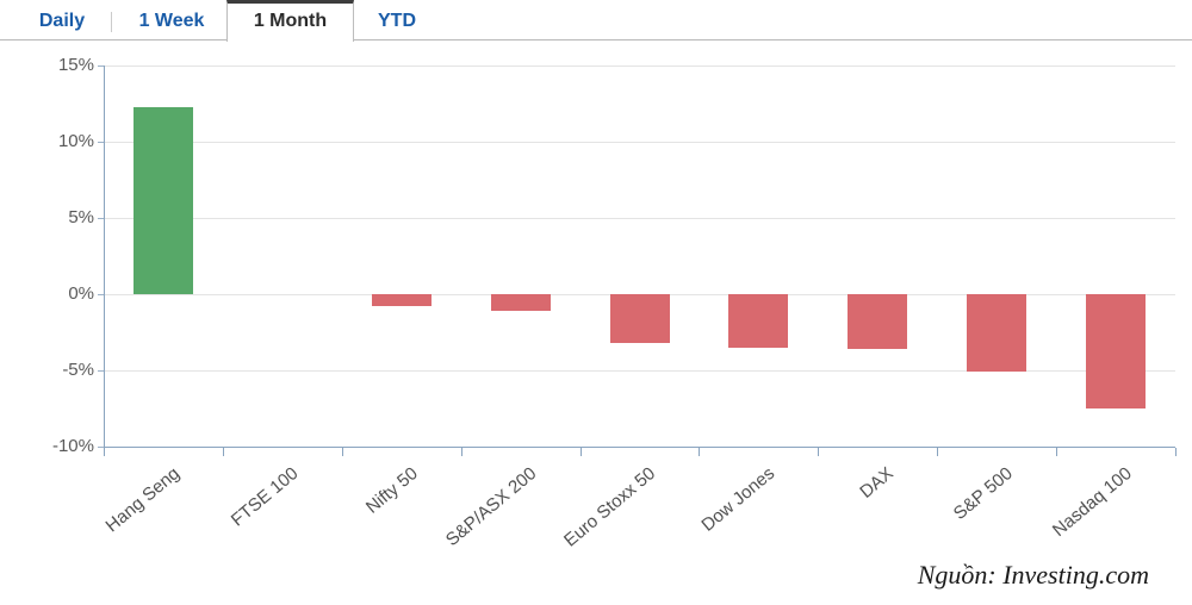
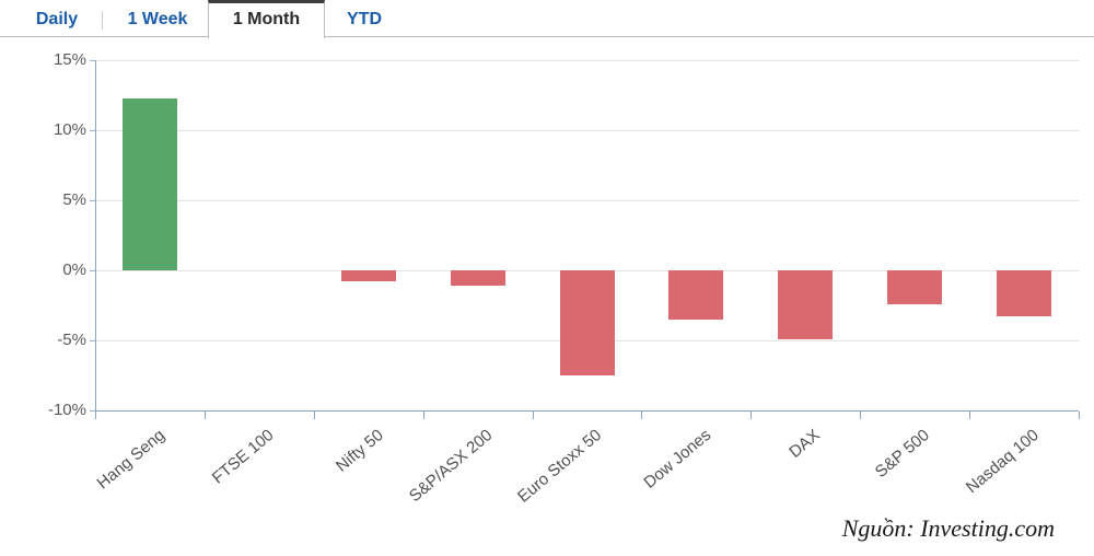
Euro Stoxx 50: -3.2% -> -7.5%
DAX: -3.6% -> -4.9%
S&P 500: -5.1% -> -2.4%
Nasdaq 100: -7.5% -> -3.3%
